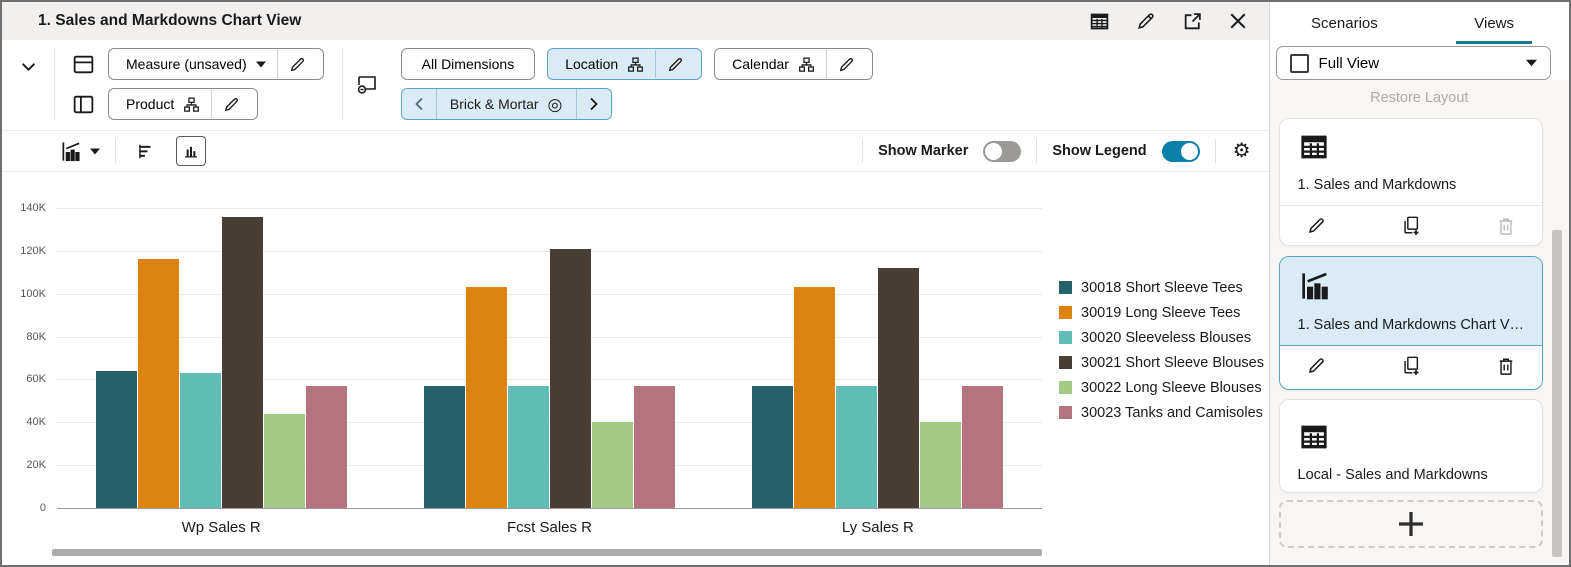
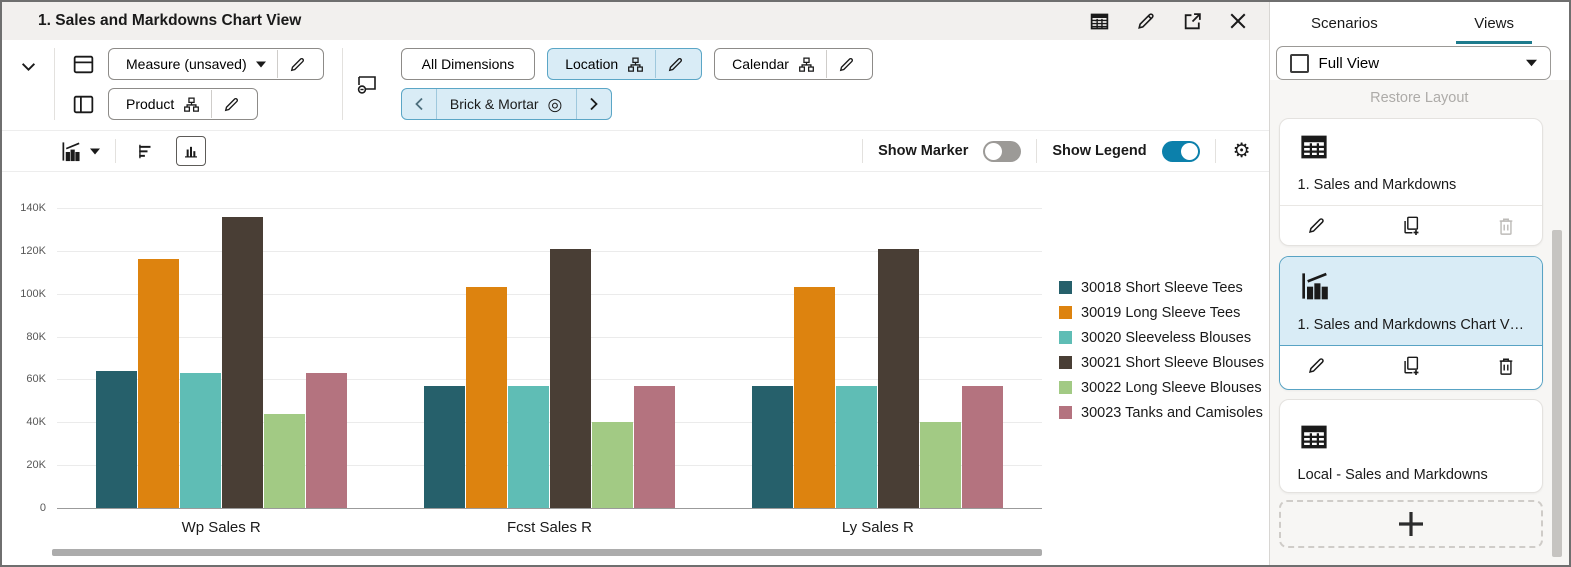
30023 Tanks and Camisoles/Wp Sales R: 57K -> 63K
30021 Short Sleeve Blouses/Ly Sales R: 112K -> 121K
